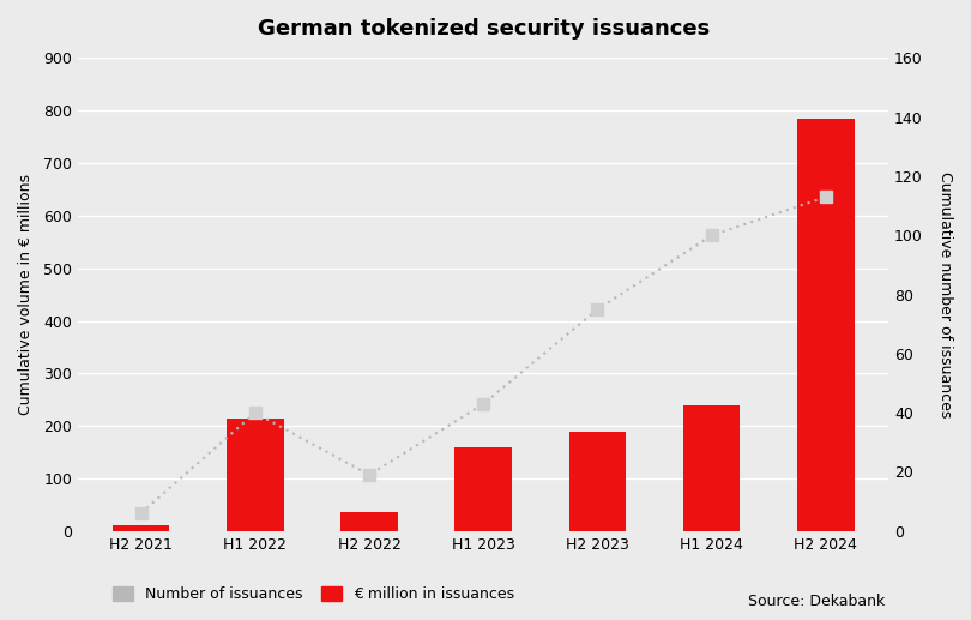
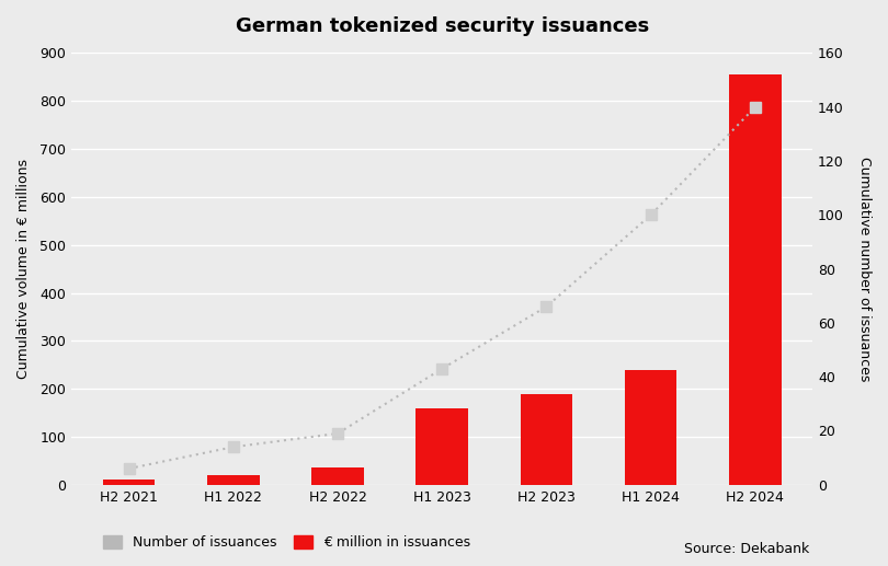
€ million in issuances/H1 2022: 215 -> 20
Number of issuances/H1 2022: 40 -> 14
Number of issuances/H2 2023: 75 -> 66
€ million in issuances/H2 2024: 785 -> 855
Number of issuances/H2 2024: 113 -> 140
